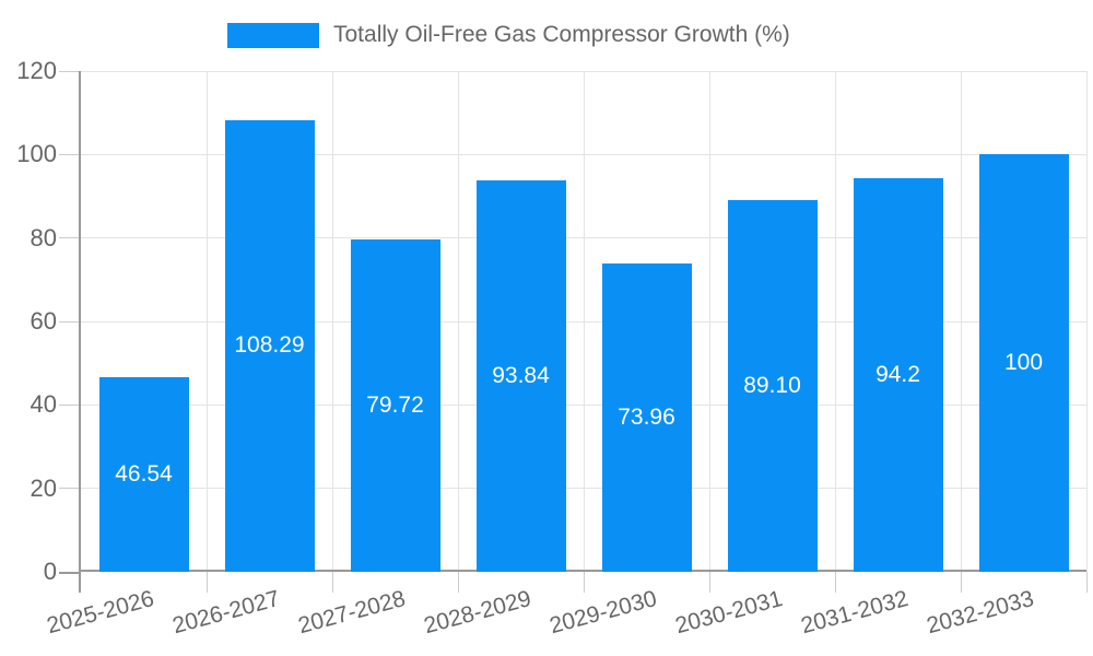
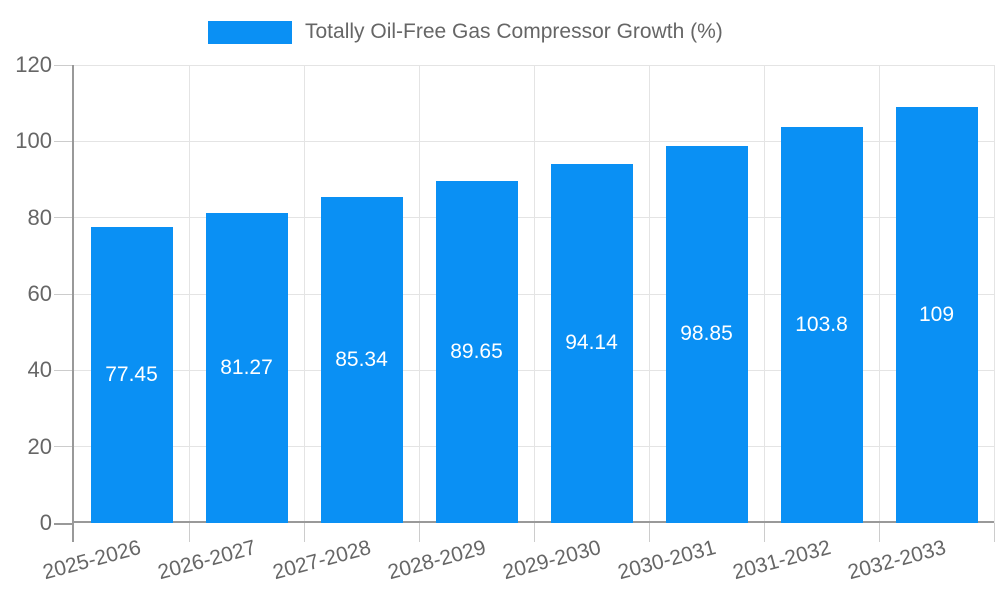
2025-2026: 46.54 -> 77.45
2026-2027: 108.29 -> 81.27
2027-2028: 79.72 -> 85.34
2028-2029: 93.84 -> 89.65
2029-2030: 73.96 -> 94.14
2030-2031: 89.10 -> 98.85
2031-2032: 94.2 -> 103.8
2032-2033: 100 -> 109
